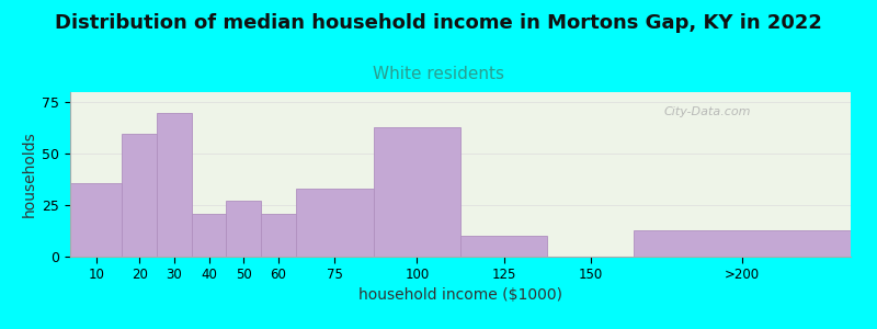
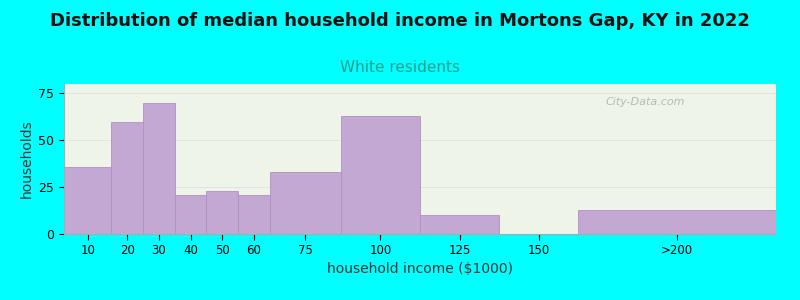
50: 27 -> 23
